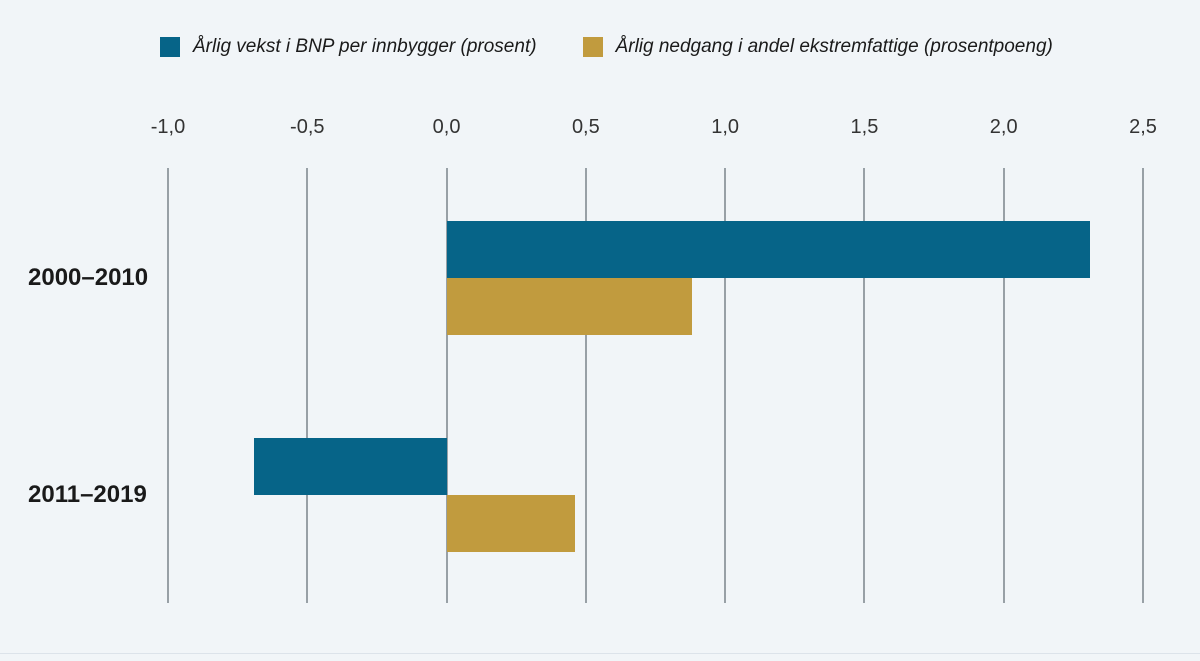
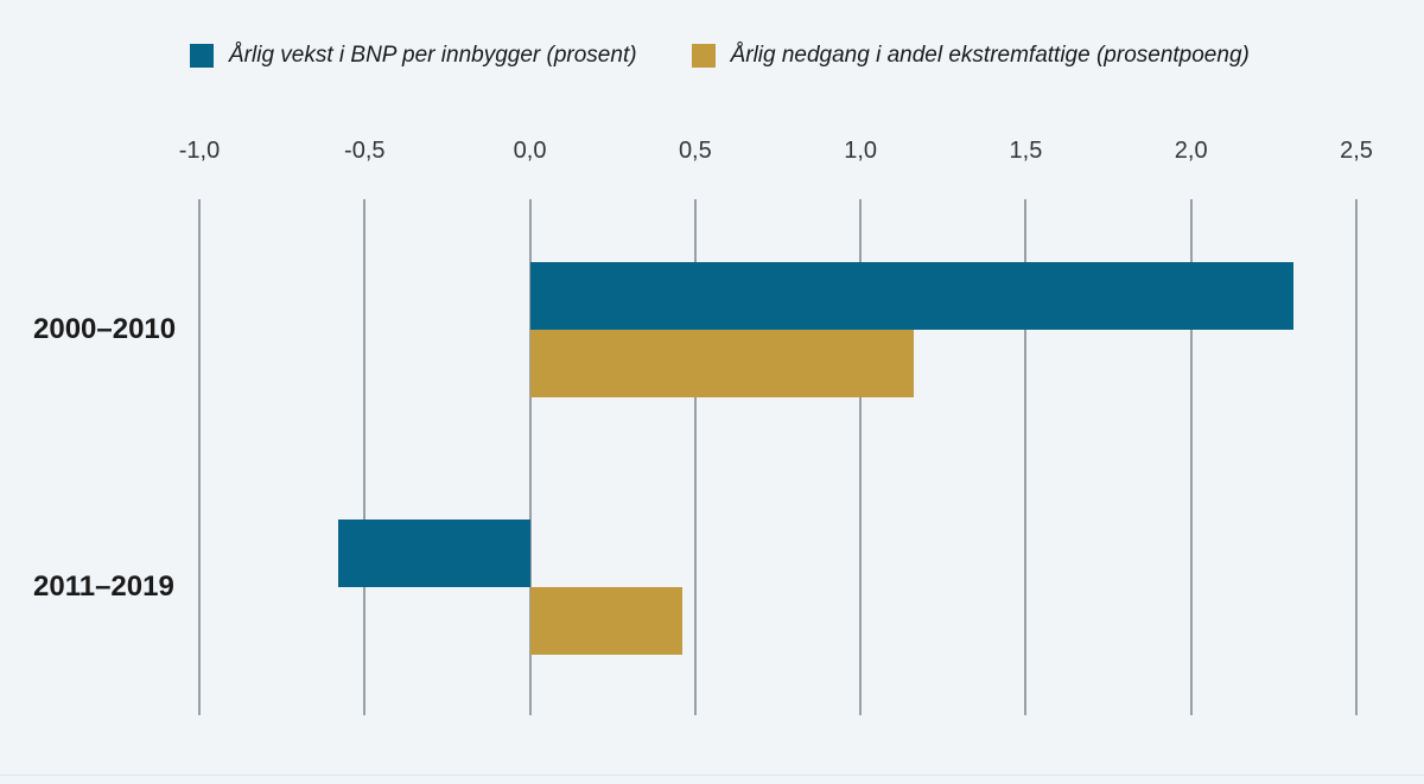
Årlig nedgang i andel ekstremfattige (prosentpoeng)/2000–2010: 0,88 -> 1,16
Årlig vekst i BNP per innbygger (prosent)/2011–2019: -0,69 -> -0,58
